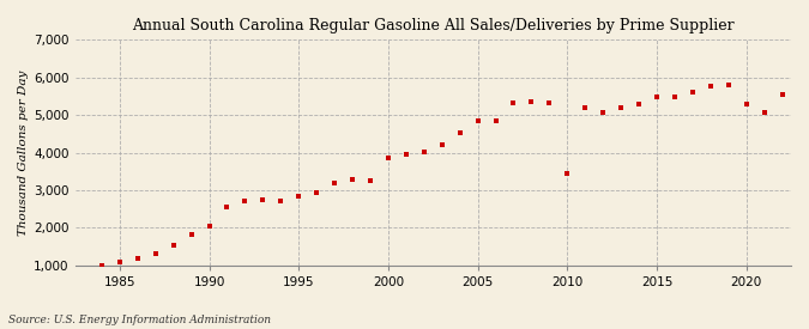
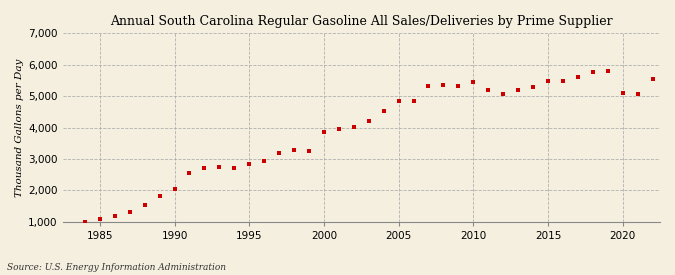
2010: 3,450 -> 5,440
2020: 5,300 -> 5,100
